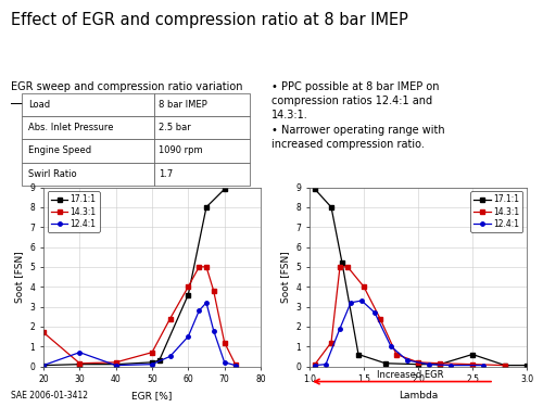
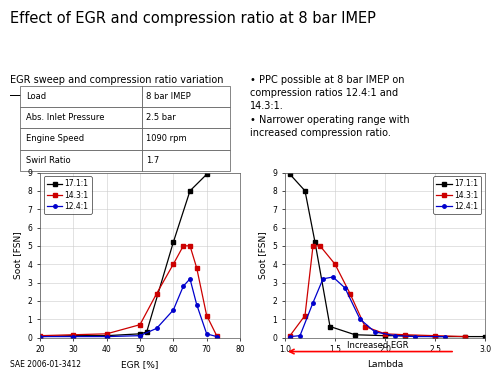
14.3:1/20: 1.7 -> 0.1
12.4:1/30: 0.7 -> 0.1
17.1:1/60: 3.6 -> 5.2
17.1:1/2.5: 0.6 -> 0.1
